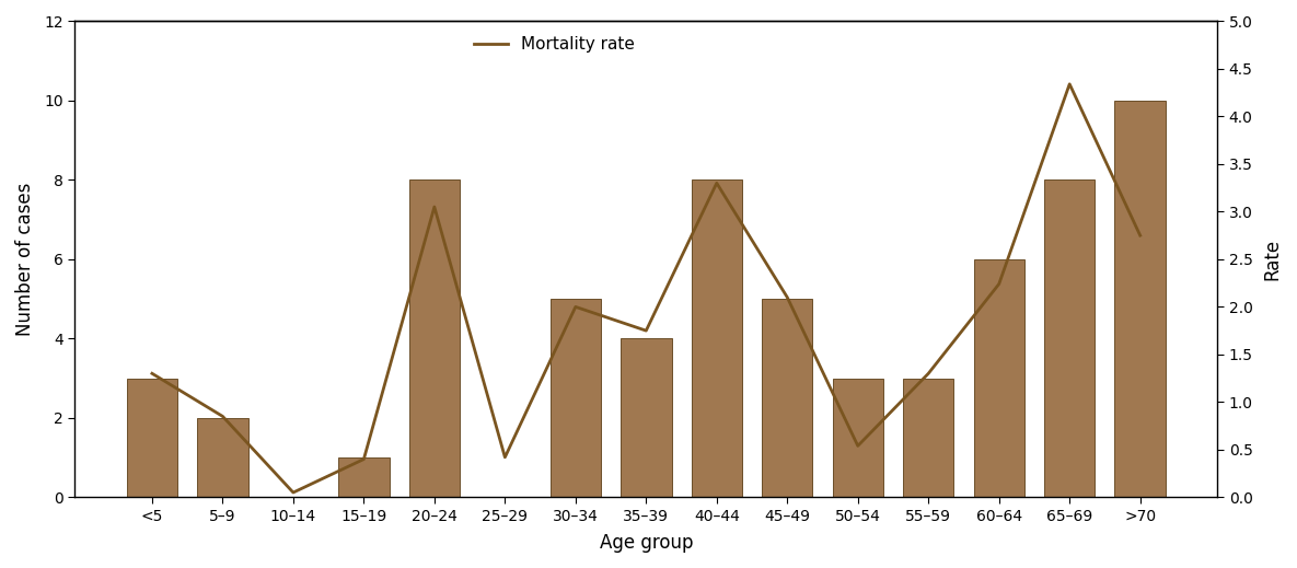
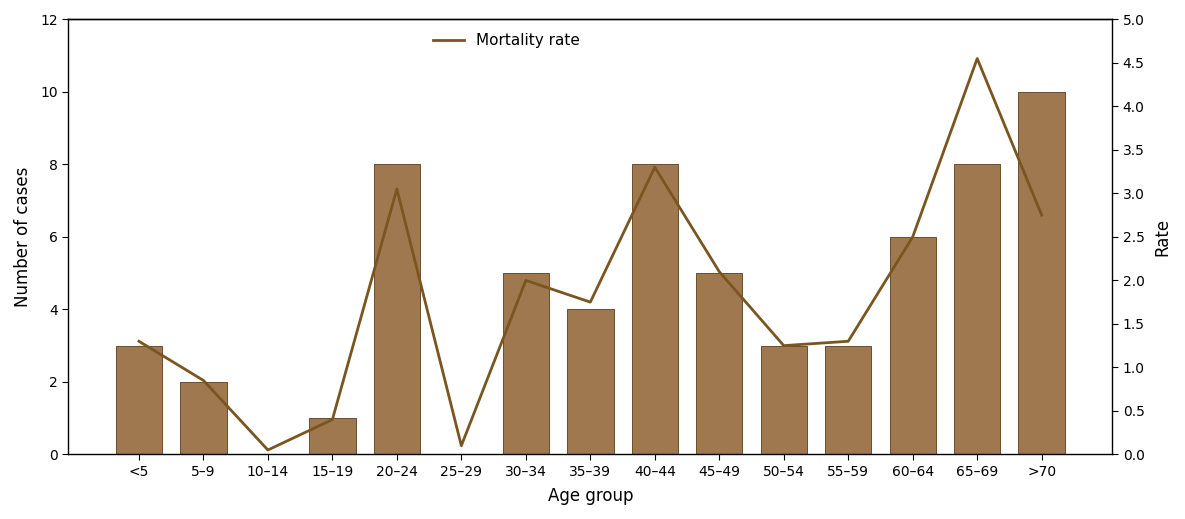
Mortality rate/25–29: 0.42 -> 0.10
Mortality rate/50–54: 0.54 -> 1.25
Mortality rate/60–64: 2.24 -> 2.50
Mortality rate/65–69: 4.34 -> 4.55
